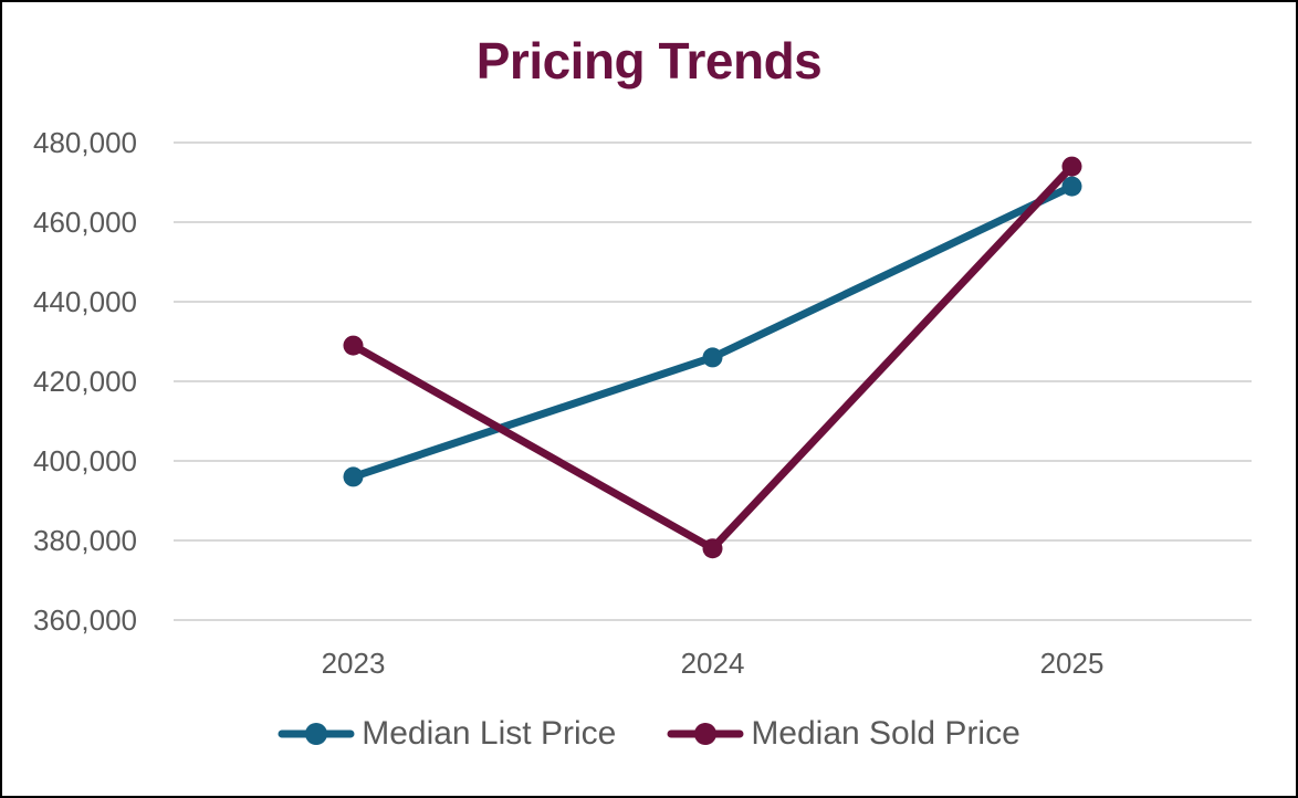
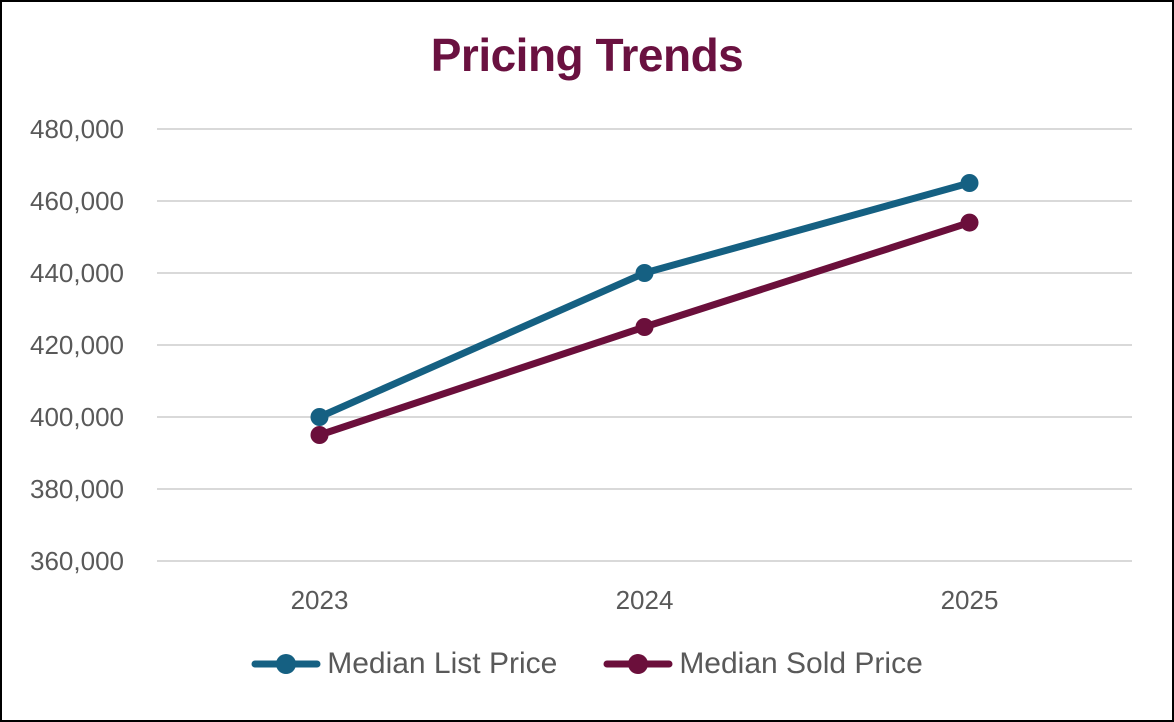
Median List Price/2023: 396000 -> 400000
Median Sold Price/2023: 429000 -> 395000
Median List Price/2024: 426000 -> 440000
Median Sold Price/2024: 378000 -> 425000
Median List Price/2025: 469000 -> 465000
Median Sold Price/2025: 474000 -> 454000
